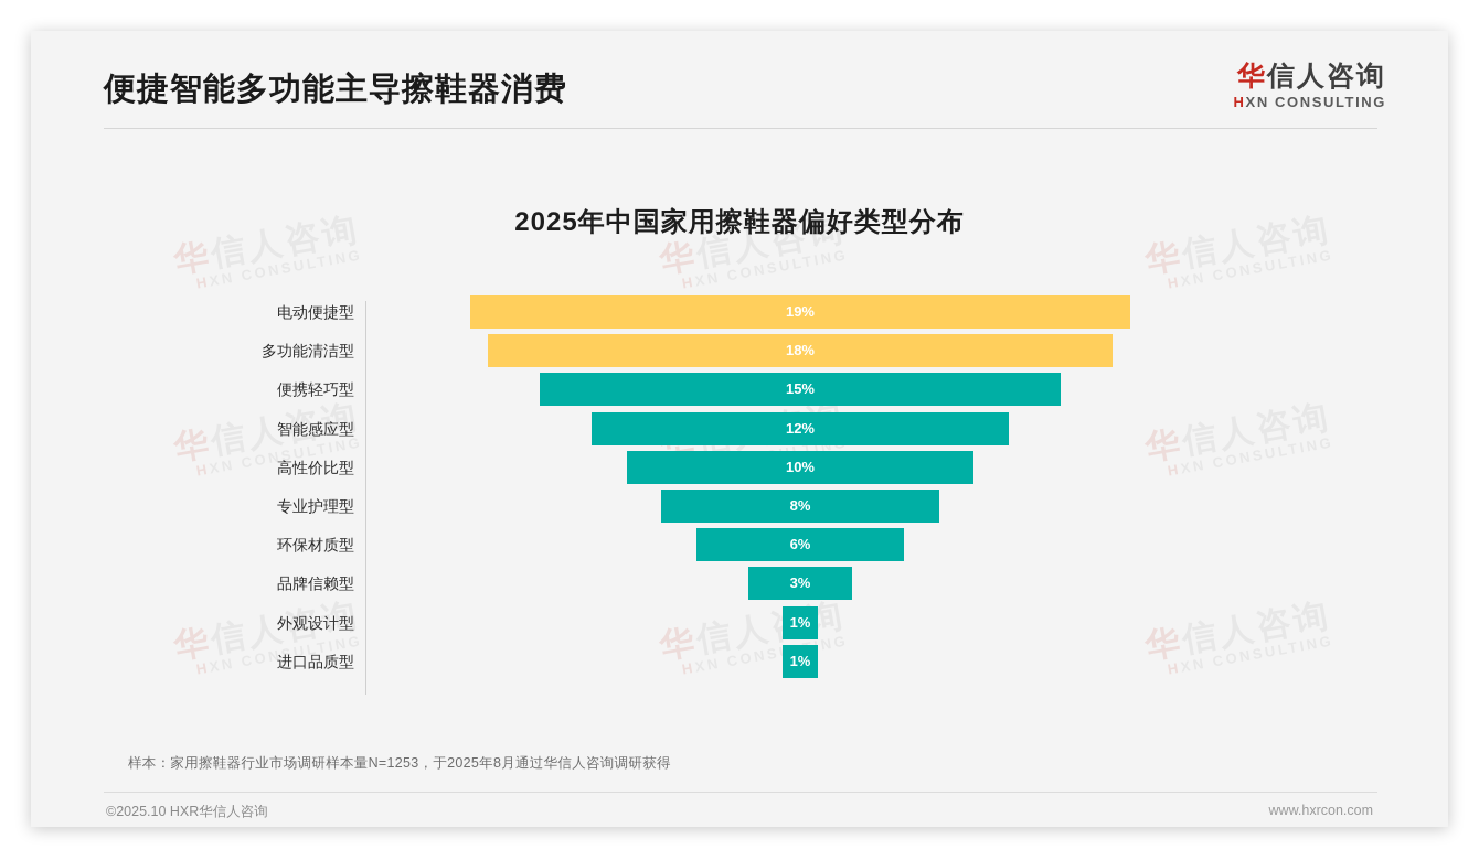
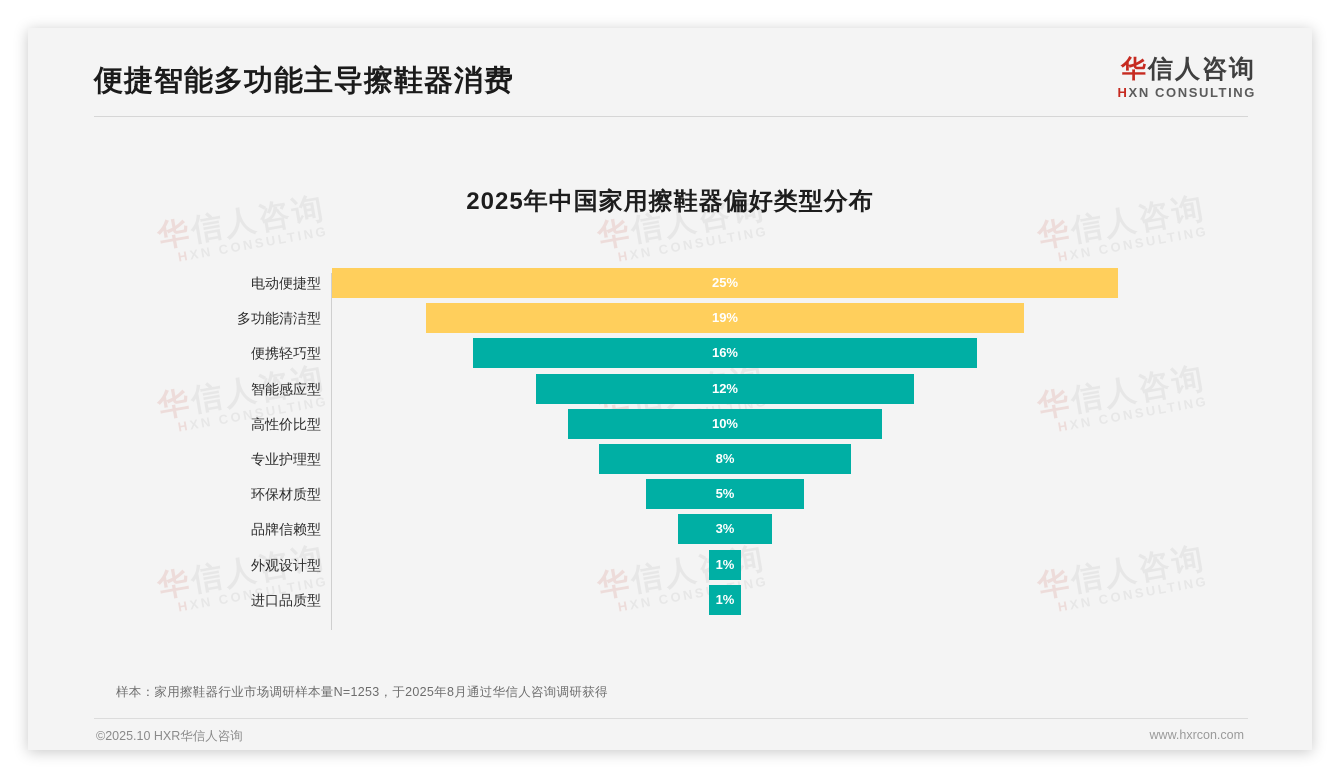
电动便捷型: 19% -> 25%
多功能清洁型: 18% -> 19%
便携轻巧型: 15% -> 16%
环保材质型: 6% -> 5%
